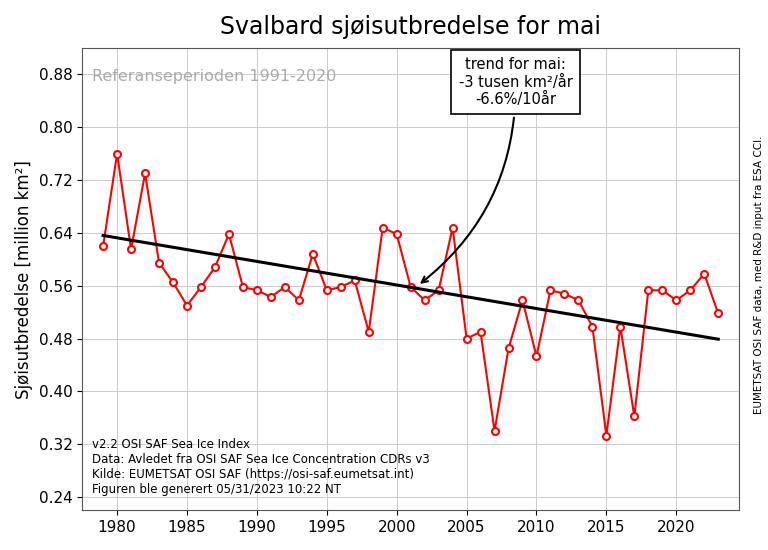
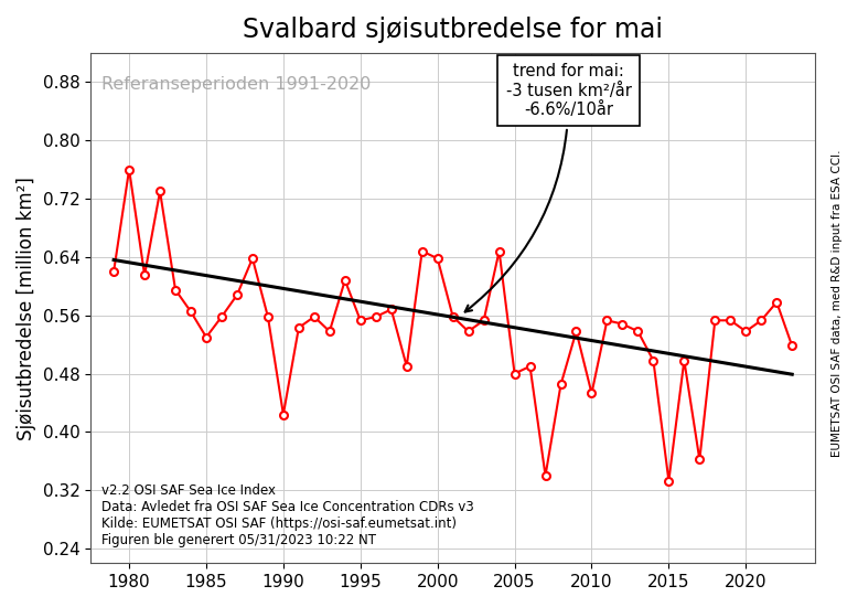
1990: 0.553 -> 0.424
